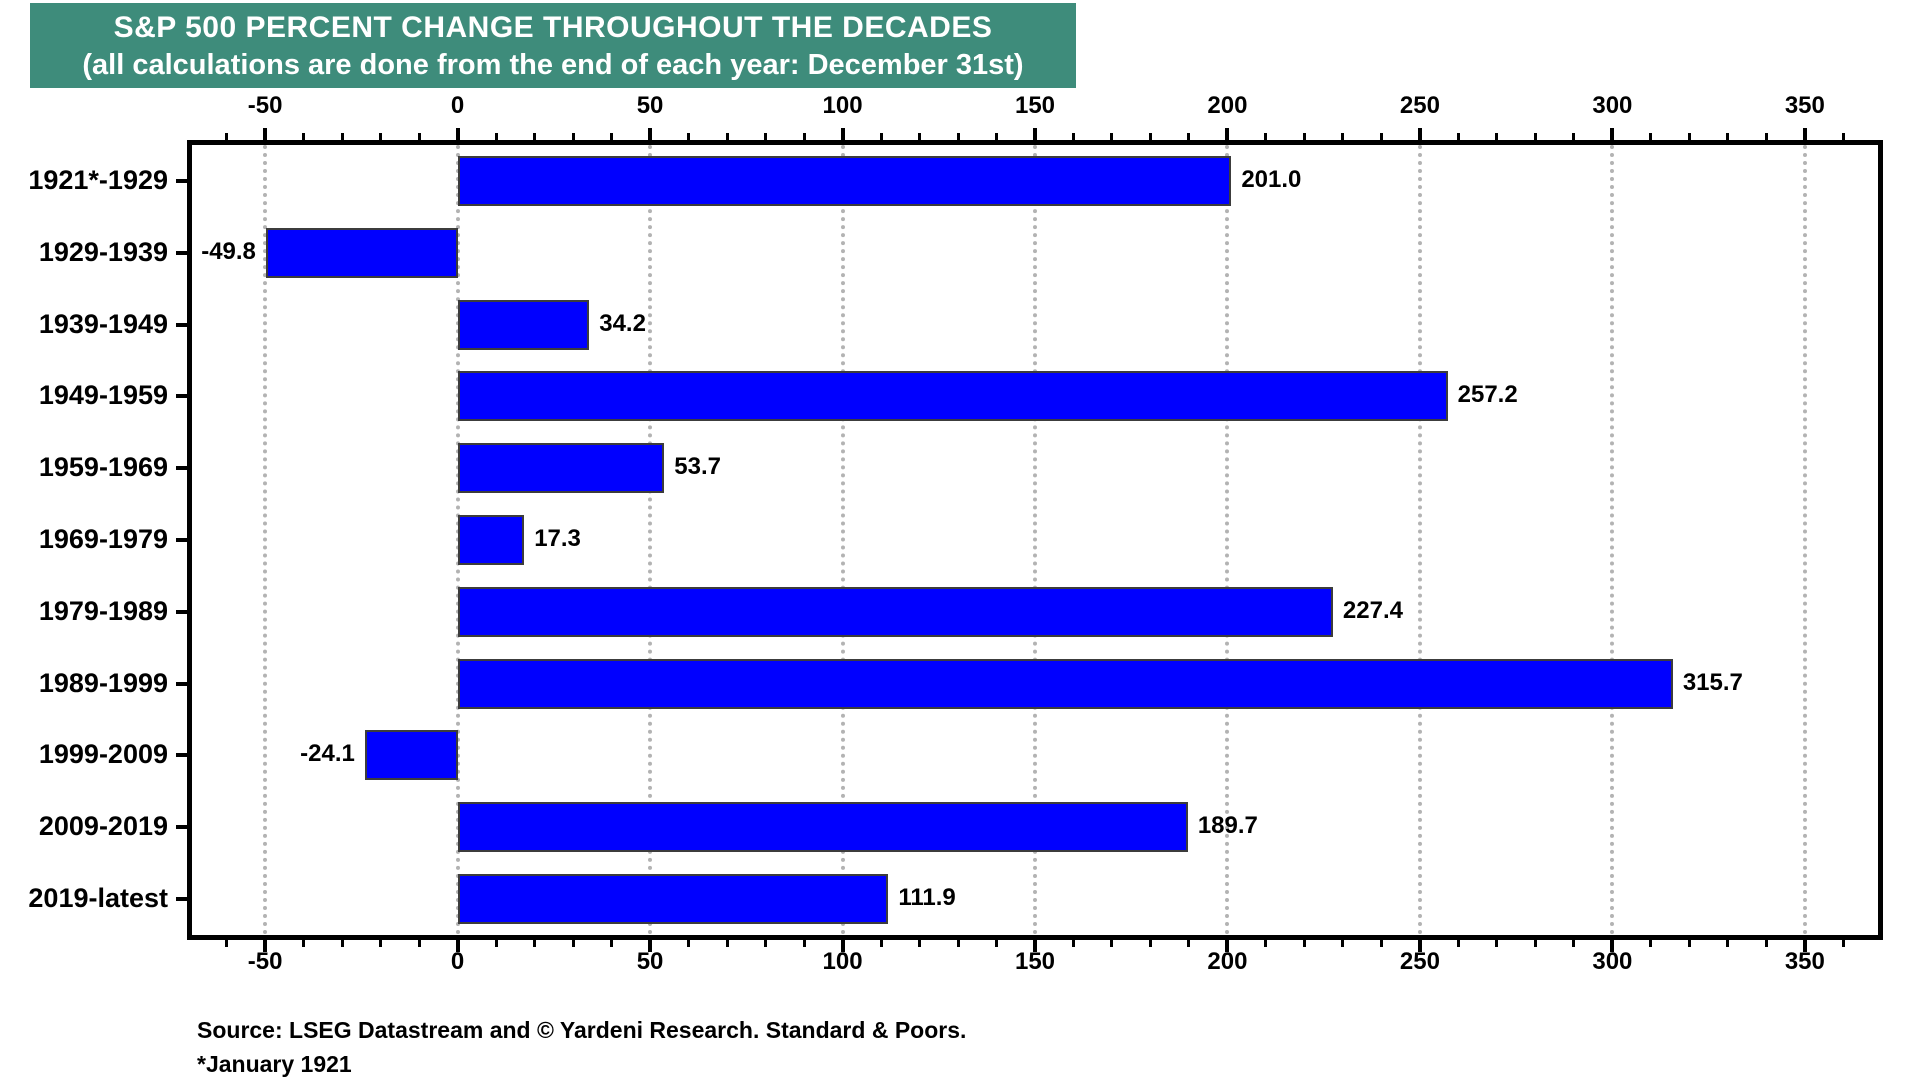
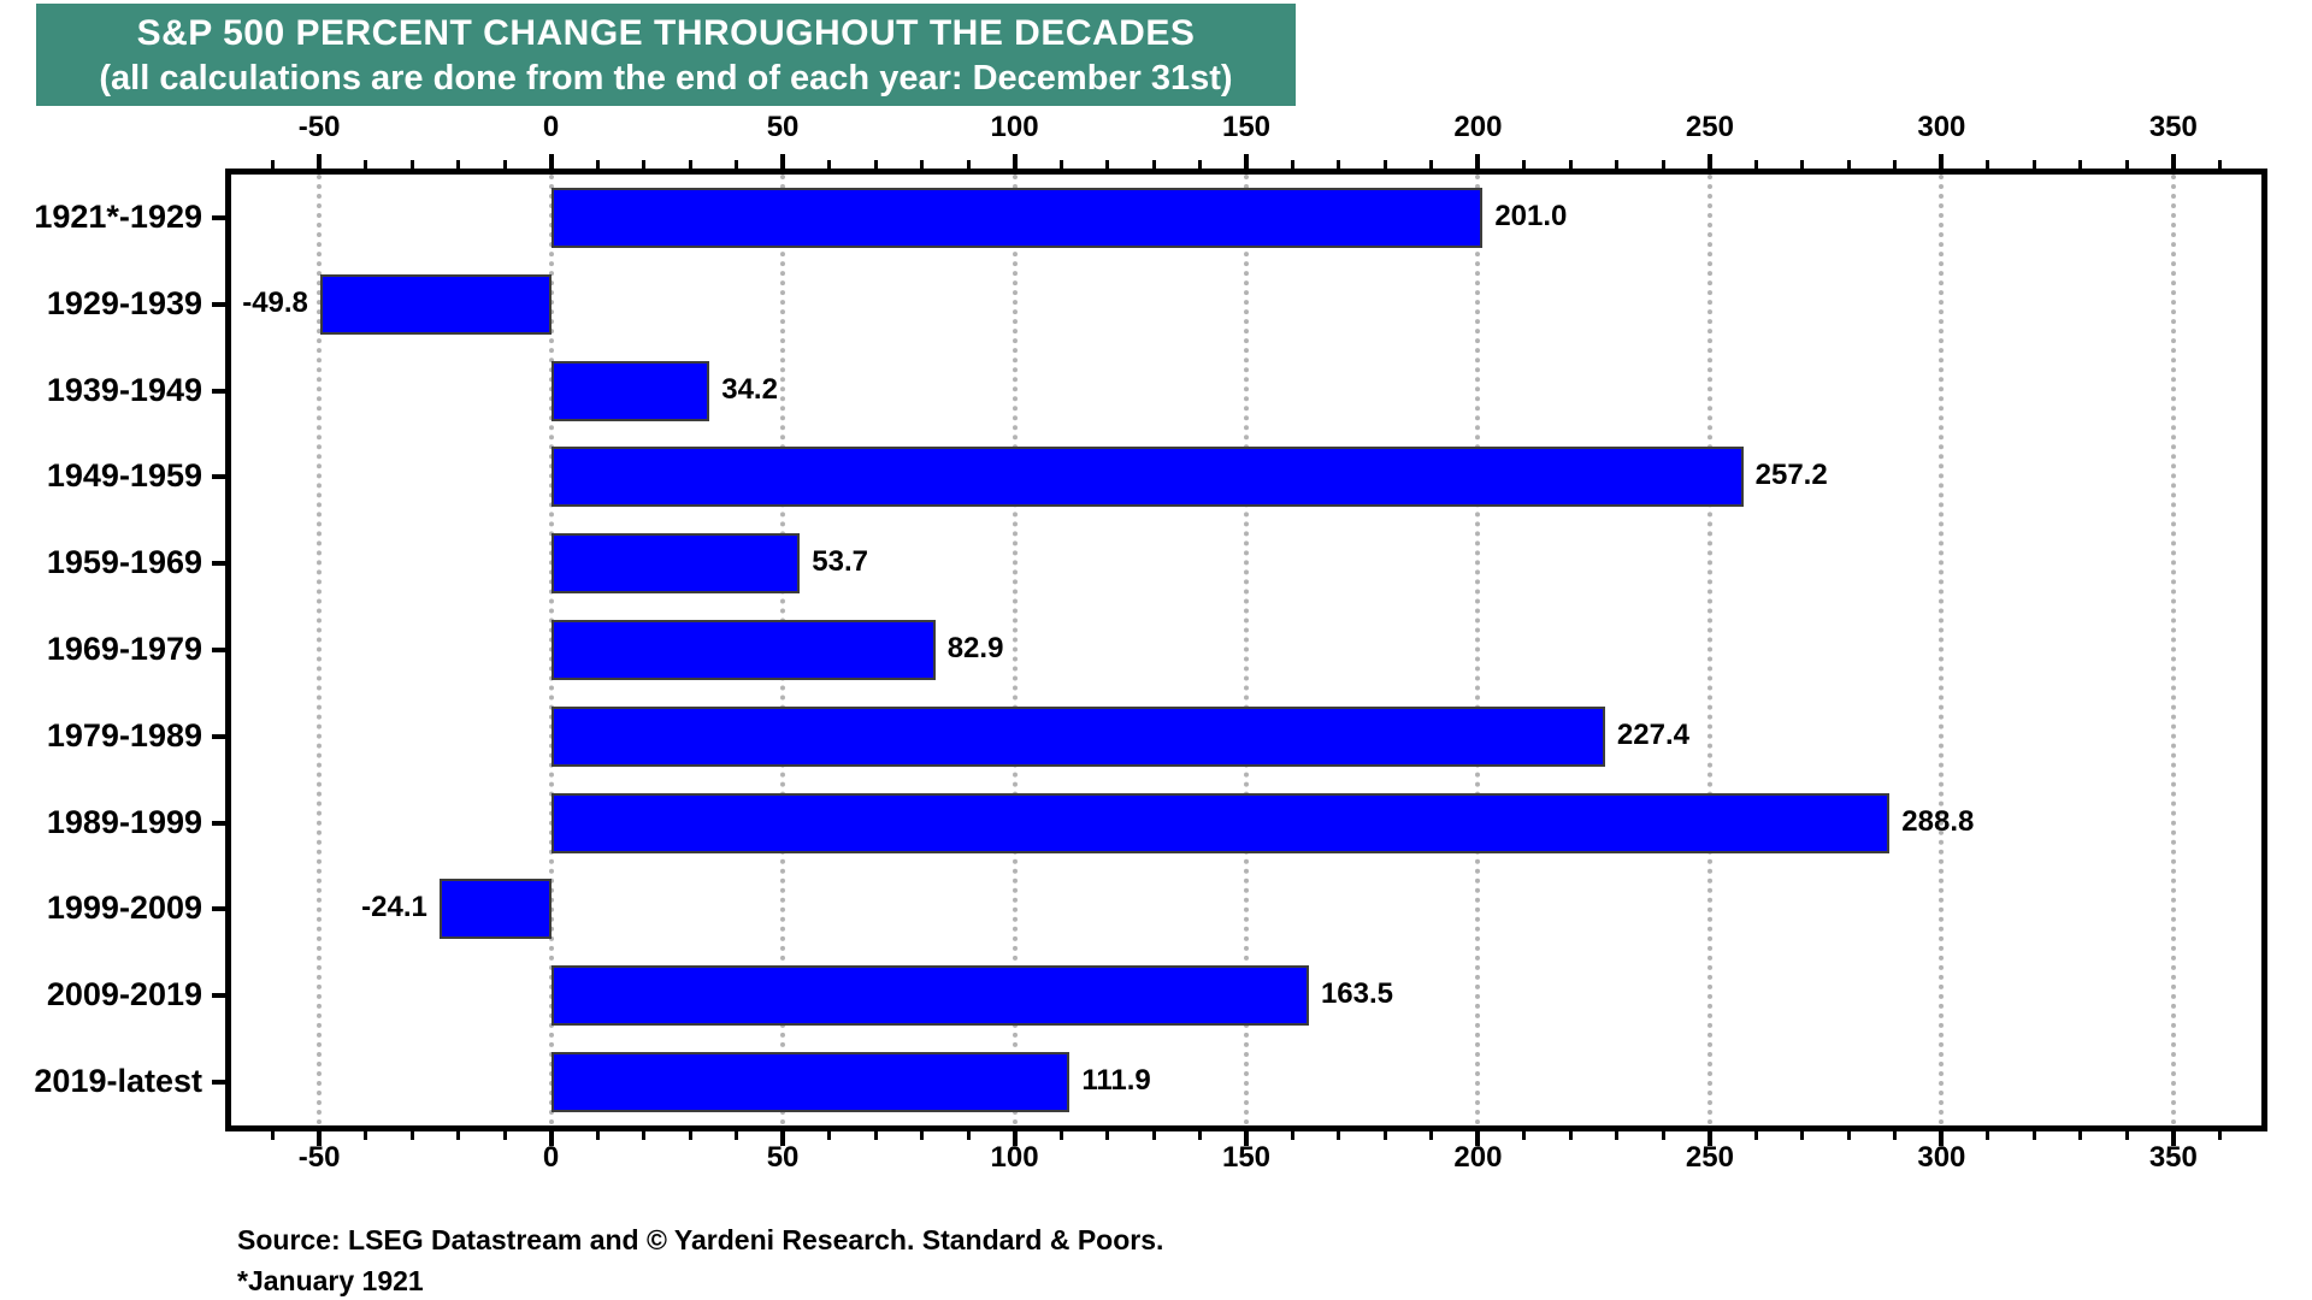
1969-1979: 17.3 -> 82.9
1989-1999: 315.7 -> 288.8
2009-2019: 189.7 -> 163.5
